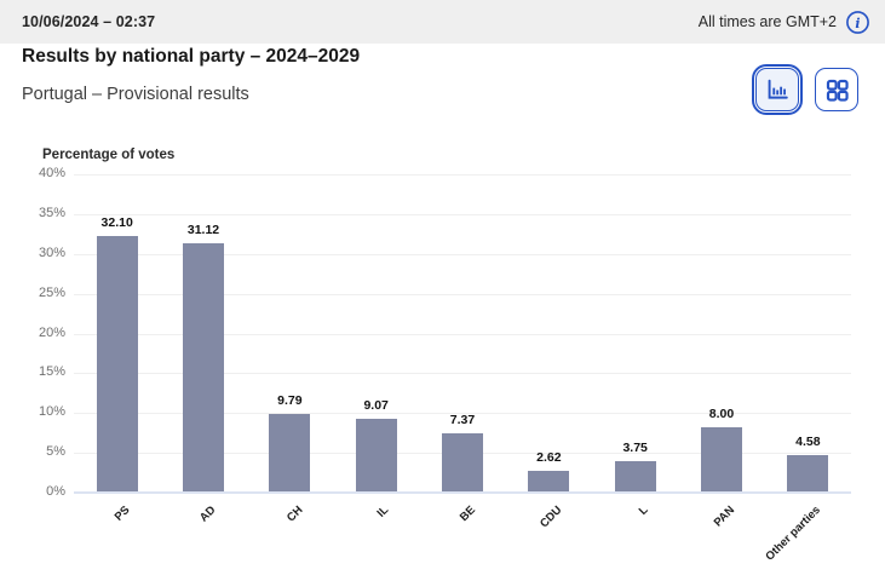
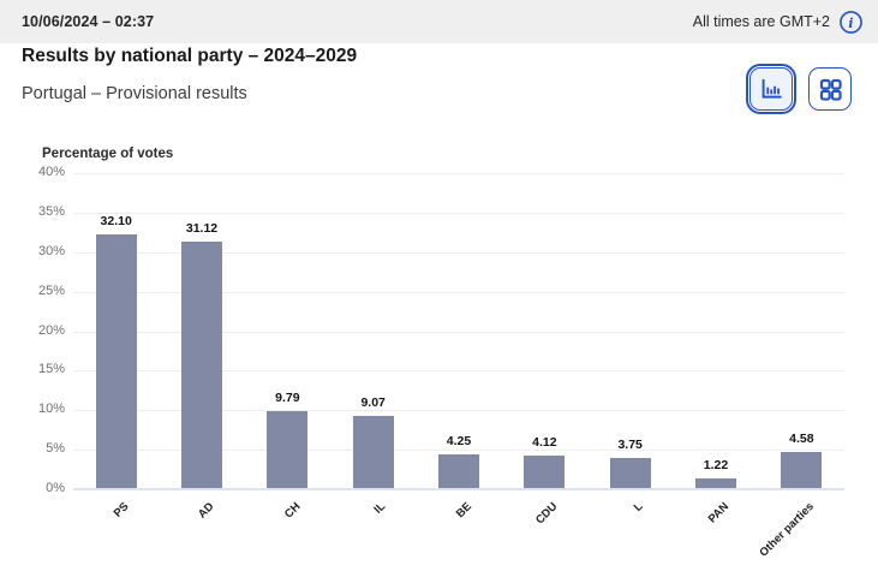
BE: 7.37 -> 4.25
CDU: 2.62 -> 4.12
PAN: 8.00 -> 1.22
